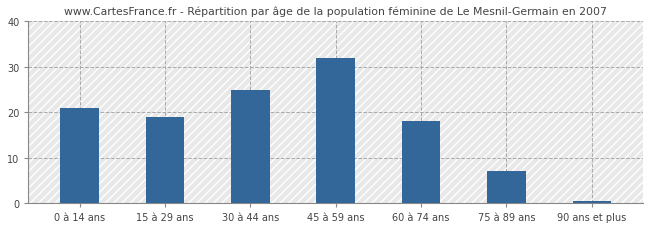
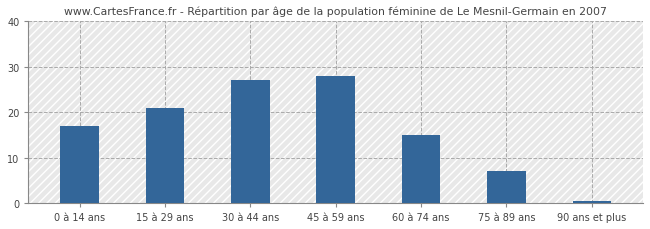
0 à 14 ans: 21.0 -> 17.0
15 à 29 ans: 19.0 -> 21.0
30 à 44 ans: 25.0 -> 27.0
45 à 59 ans: 32.0 -> 28.0
60 à 74 ans: 18.0 -> 15.0
